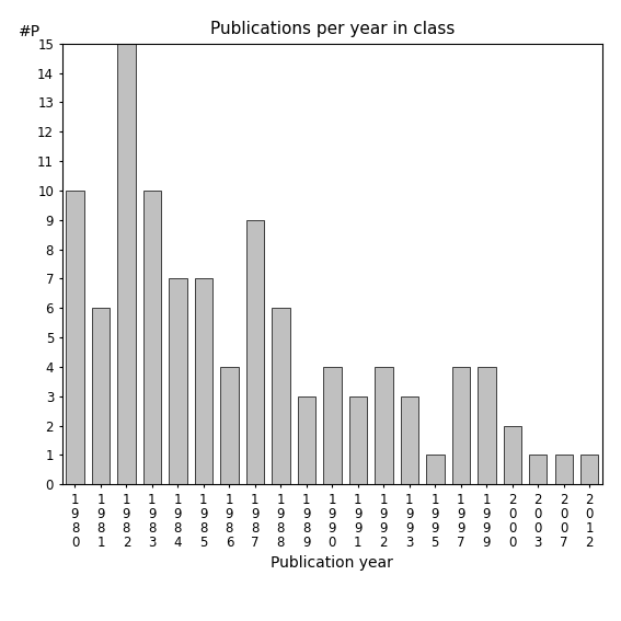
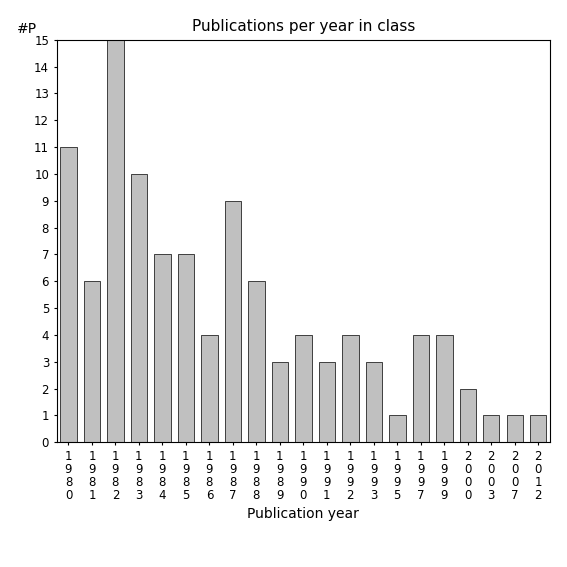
1 9 8 0: 10 -> 11
